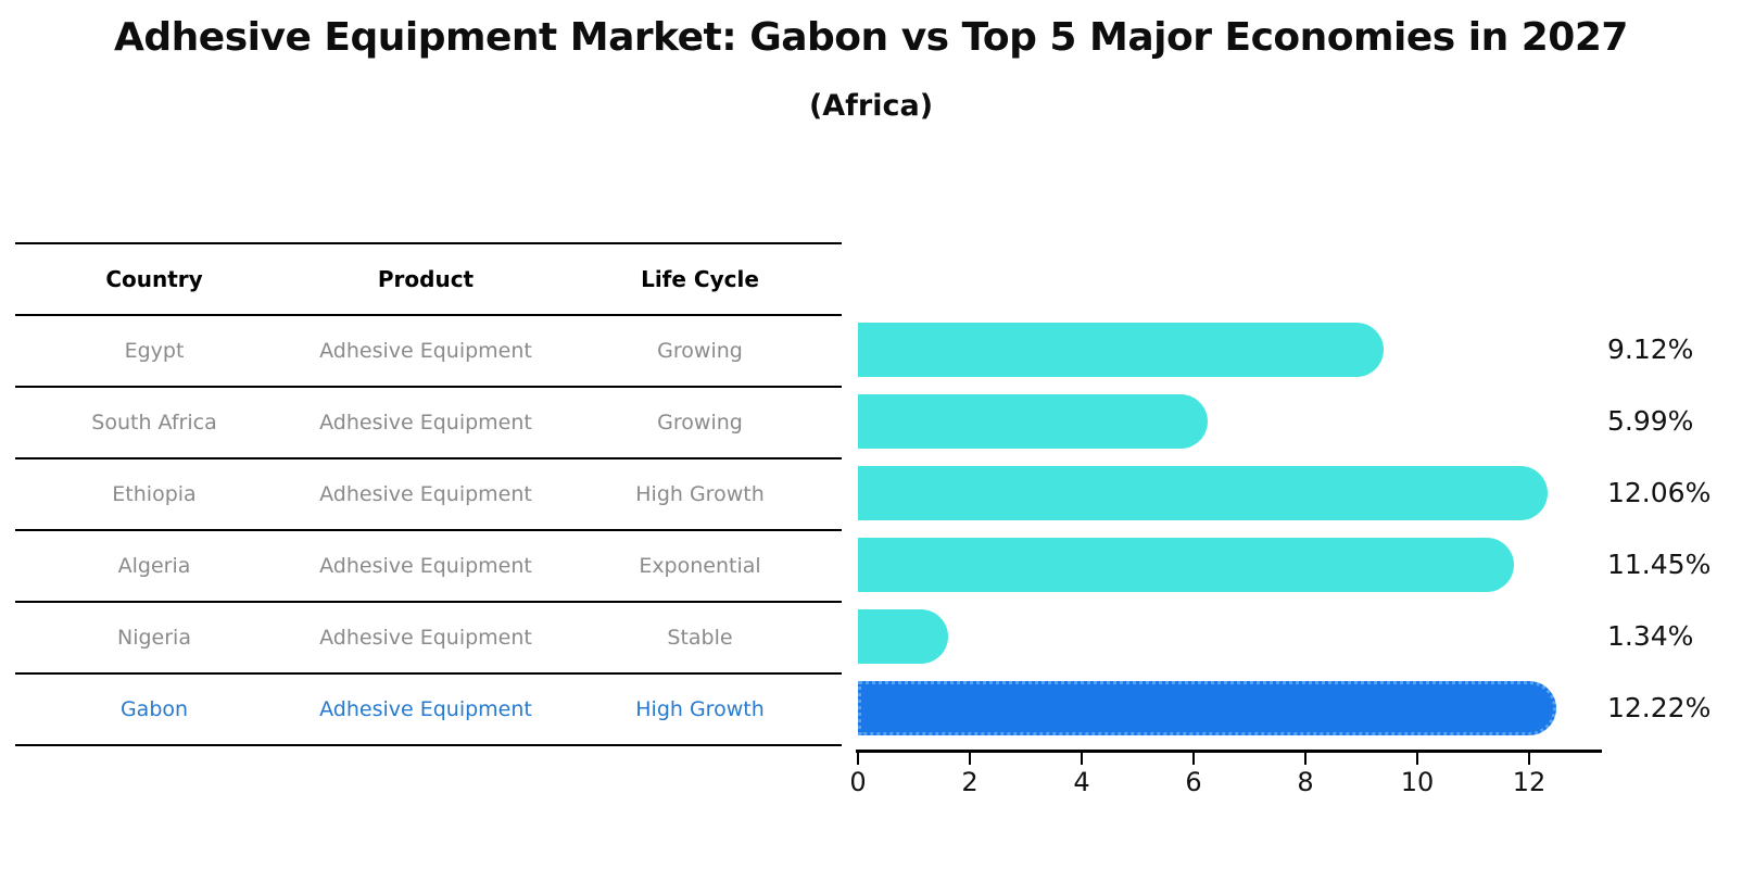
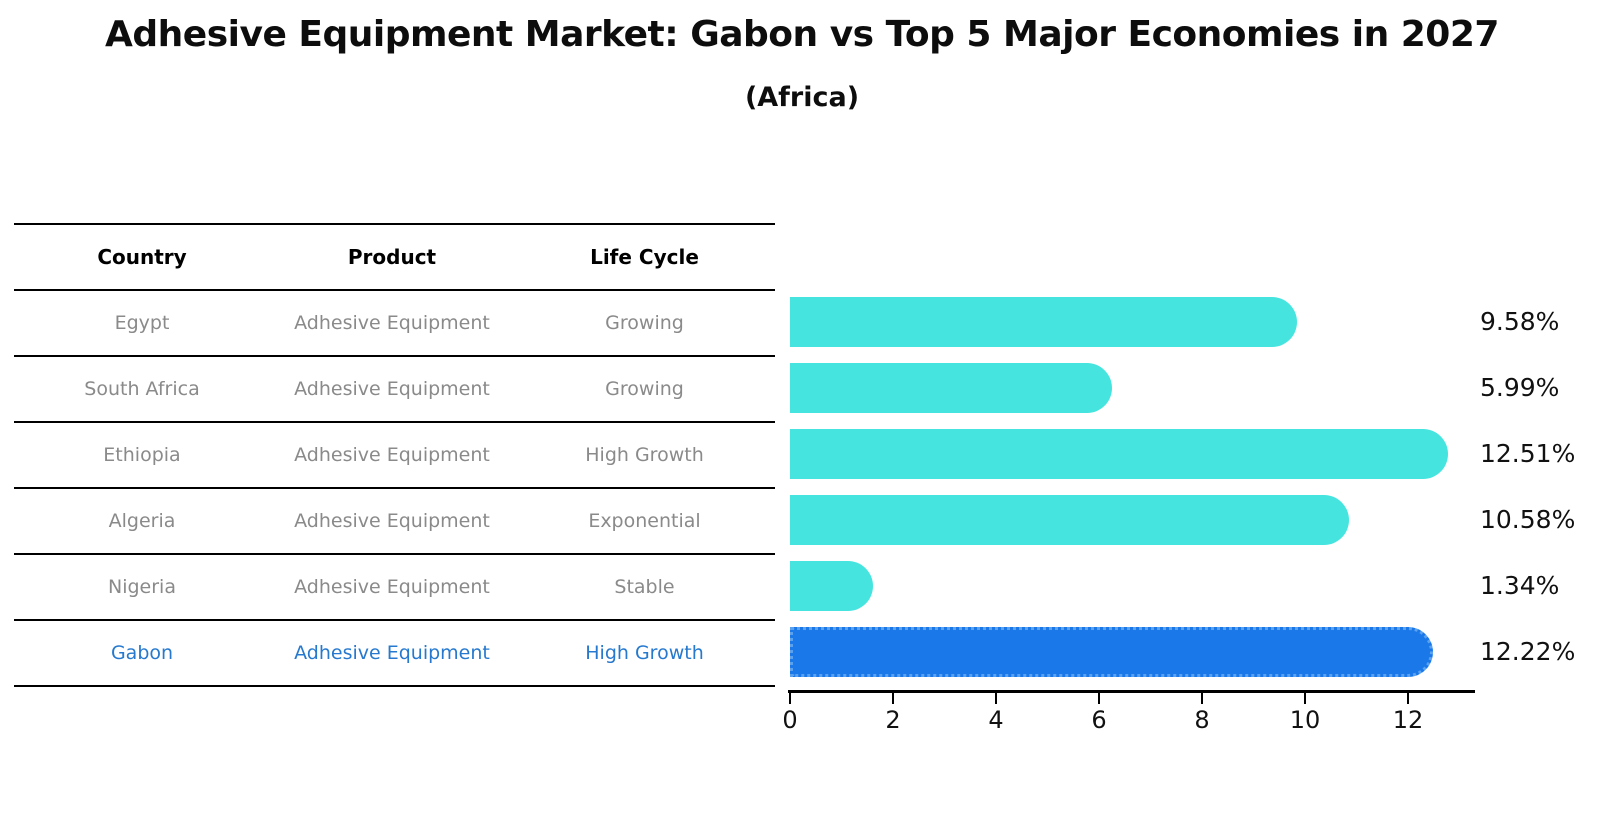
Egypt: 9.12% -> 9.58%
Ethiopia: 12.06% -> 12.51%
Algeria: 11.45% -> 10.58%
